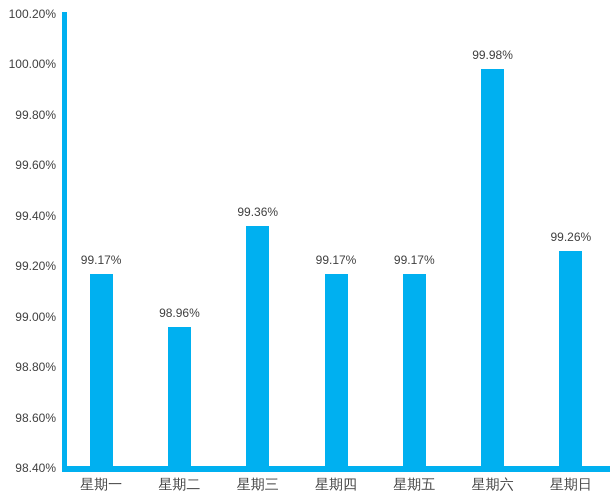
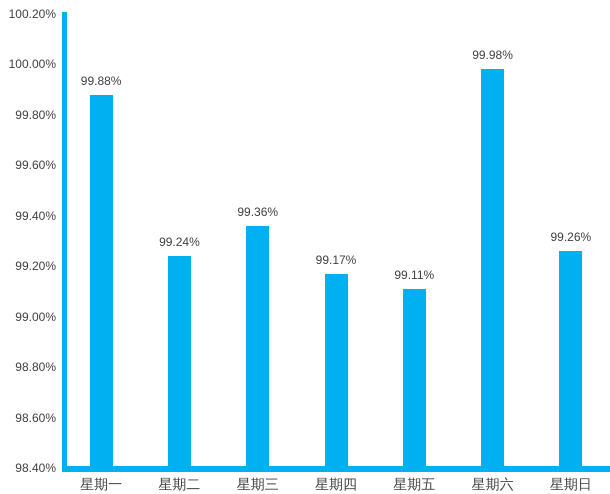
星期一: 99.17% -> 99.88%
星期二: 98.96% -> 99.24%
星期五: 99.17% -> 99.11%
